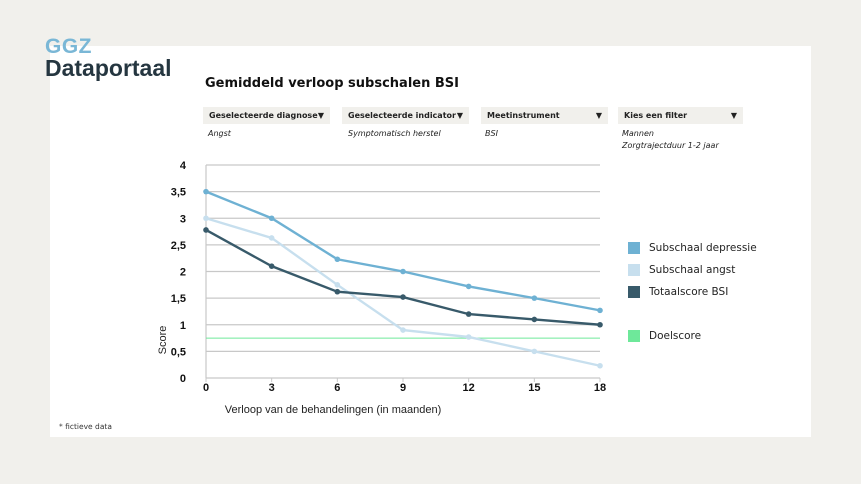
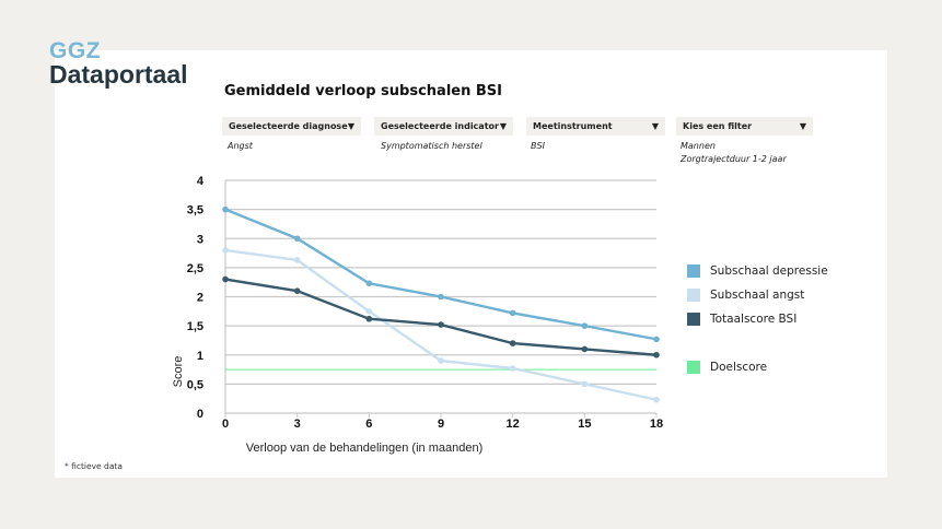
Subschaal angst/0: 3.0 -> 2.8
Totaalscore BSI/0: 2.8 -> 2.3
